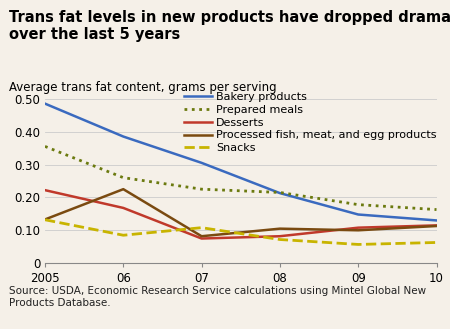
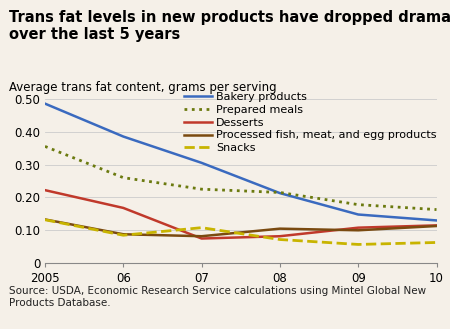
Processed fish, meat, and egg products/06: 0.225 -> 0.088
